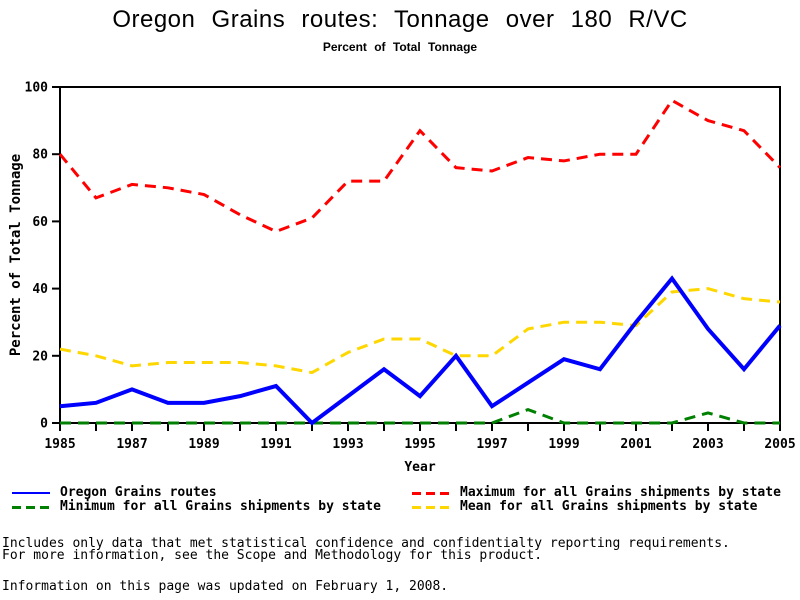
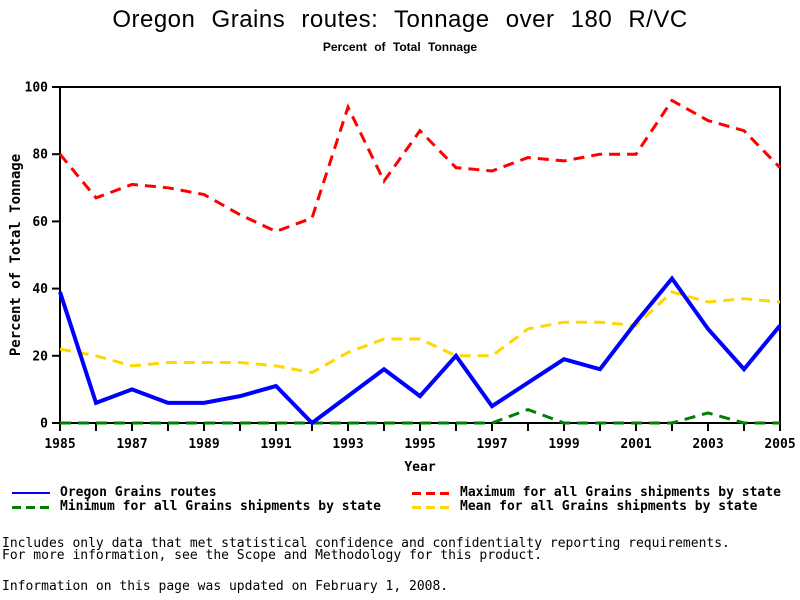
Oregon Grains routes/1985: 5 -> 39
Maximum for all Grains shipments by state/1993: 72 -> 94
Mean for all Grains shipments by state/2003: 40 -> 36
